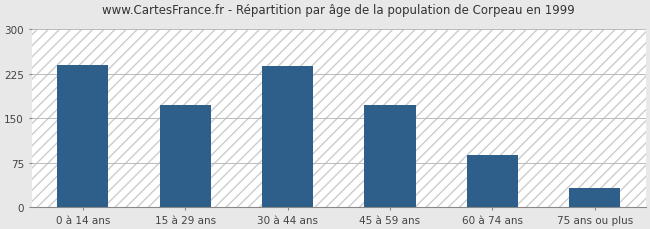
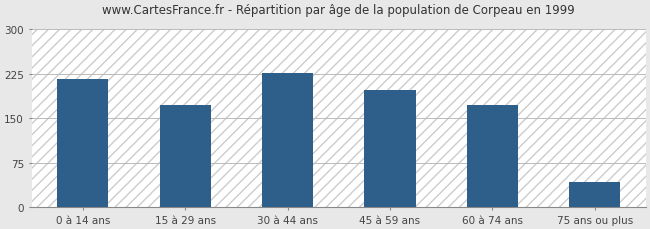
0 à 14 ans: 240 -> 216
30 à 44 ans: 238 -> 226
45 à 59 ans: 172 -> 198
60 à 74 ans: 88 -> 172
75 ans ou plus: 32 -> 42
